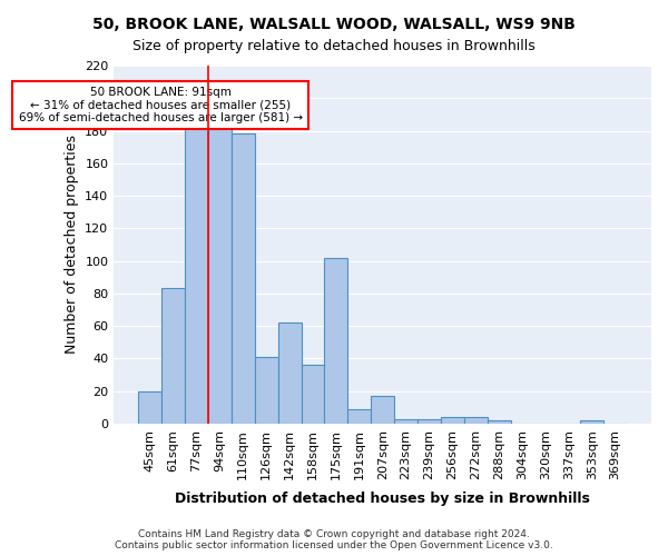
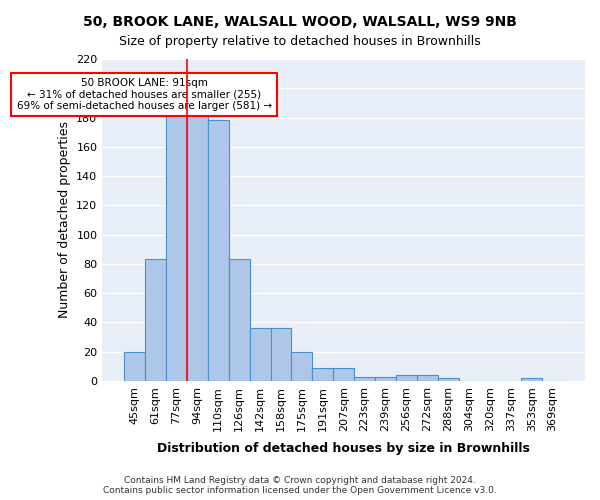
126sqm: 41 -> 83
142sqm: 62 -> 36
175sqm: 102 -> 20
207sqm: 17 -> 9
